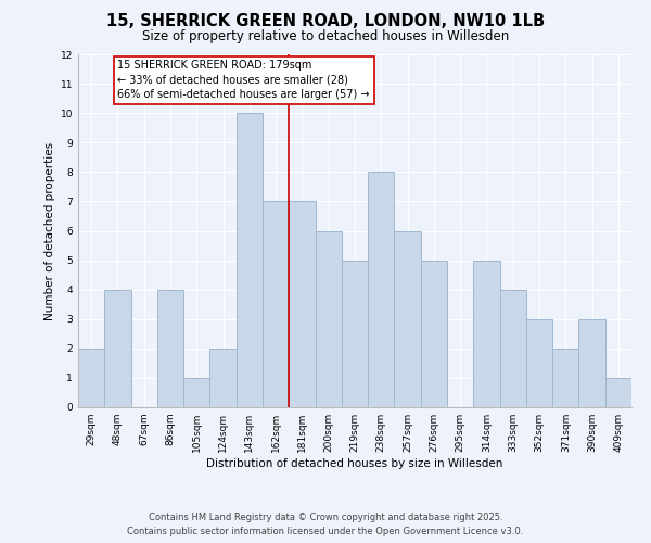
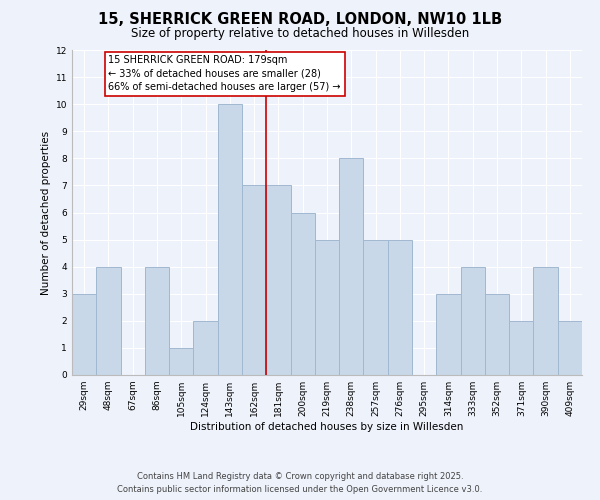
29sqm: 2 -> 3
257sqm: 6 -> 5
314sqm: 5 -> 3
390sqm: 3 -> 4
409sqm: 1 -> 2
